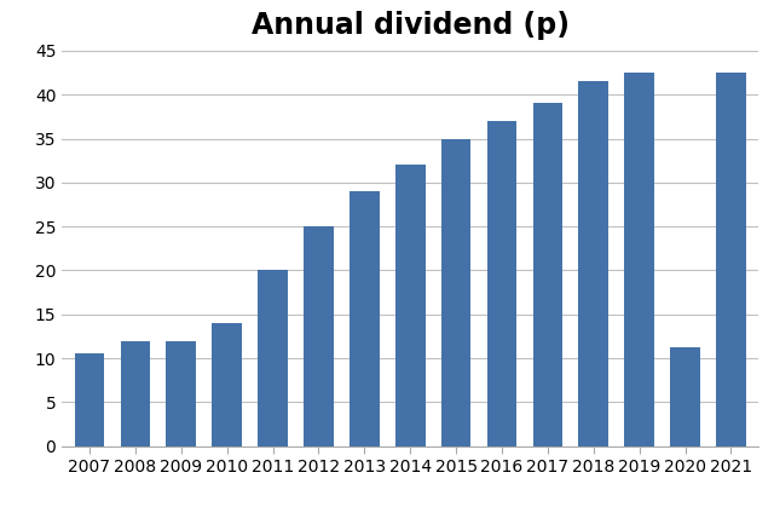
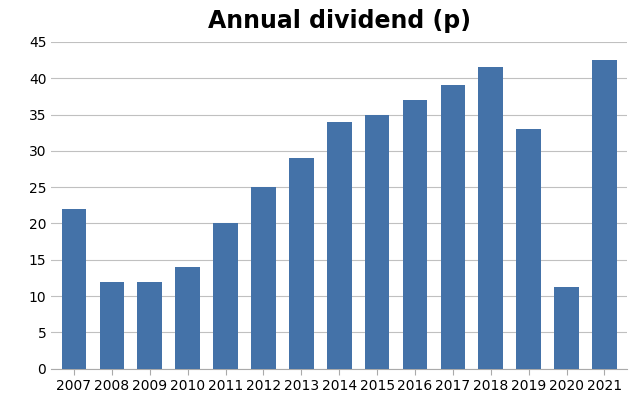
2007: 10.5 -> 22.0
2014: 32.0 -> 34.0
2019: 42.5 -> 33.0
